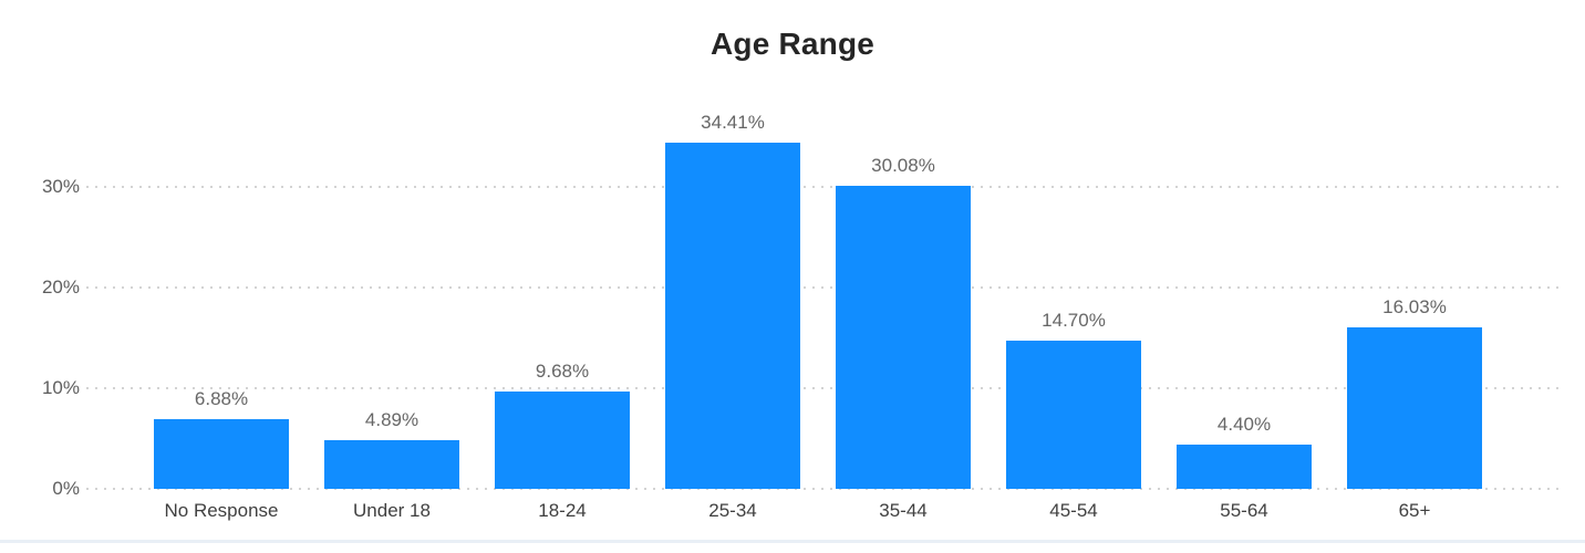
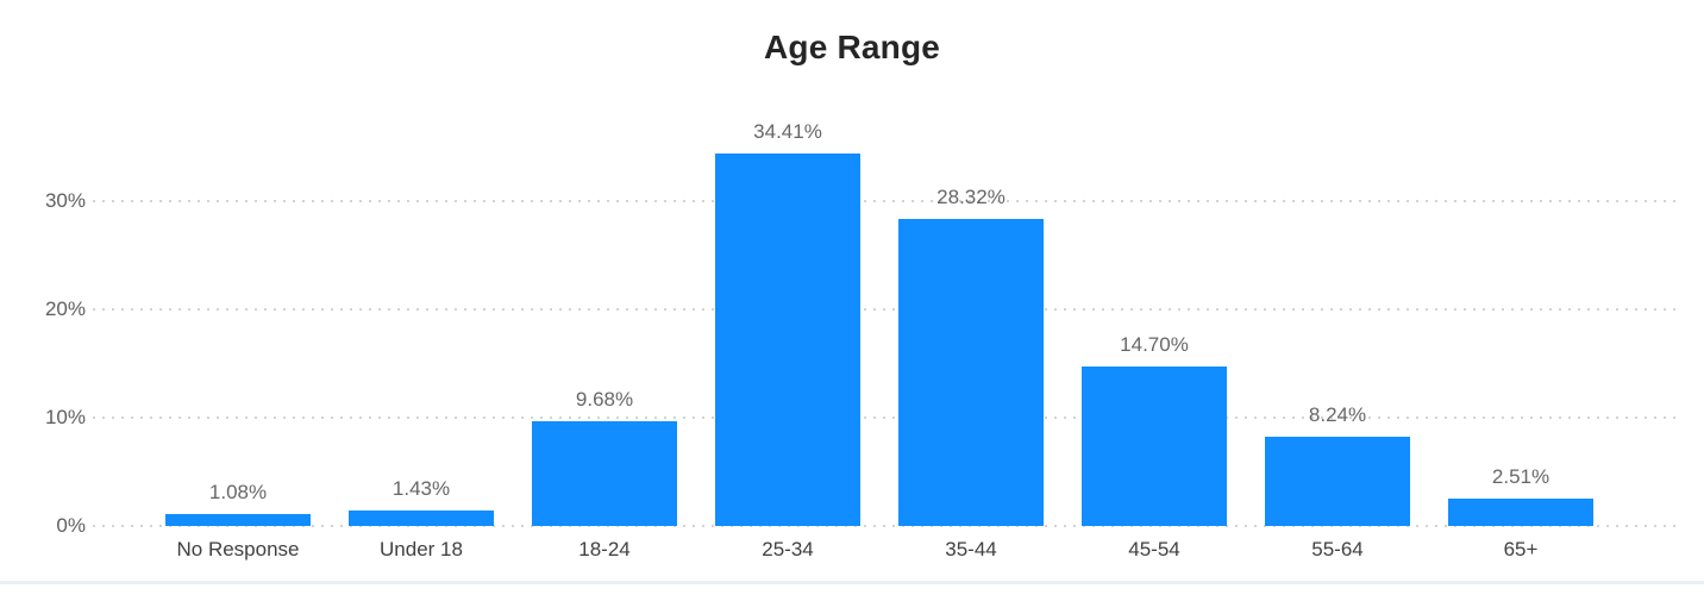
No Response: 6.88% -> 1.08%
Under 18: 4.89% -> 1.43%
35-44: 30.08% -> 28.32%
55-64: 4.40% -> 8.24%
65+: 16.03% -> 2.51%
